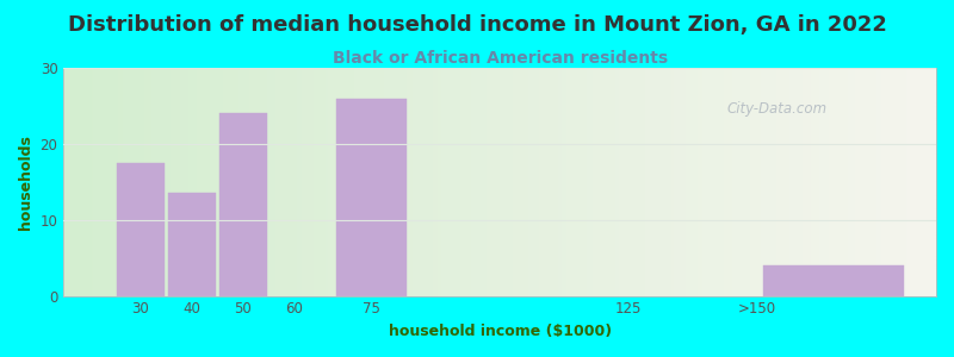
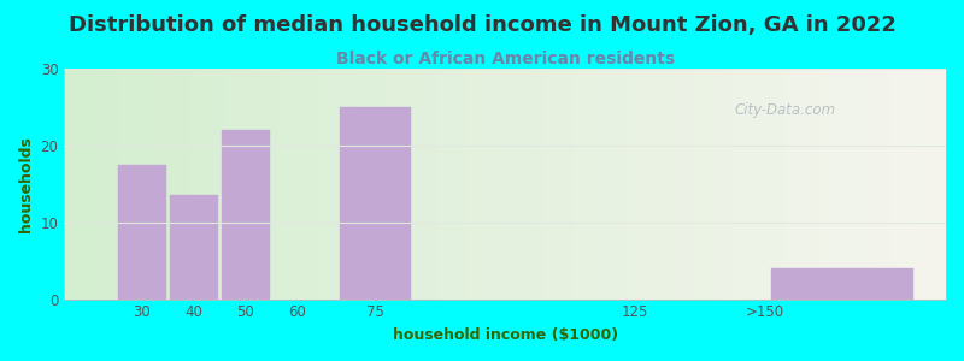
50: 24.0 -> 22.0
75: 26.0 -> 25.0
